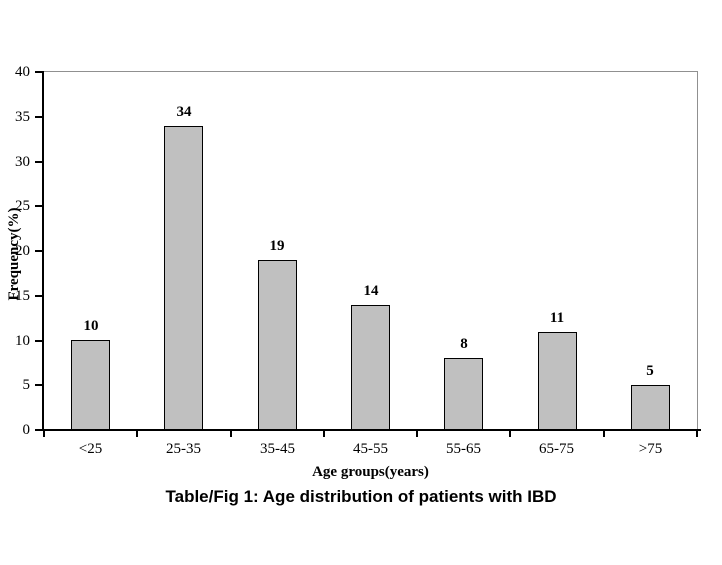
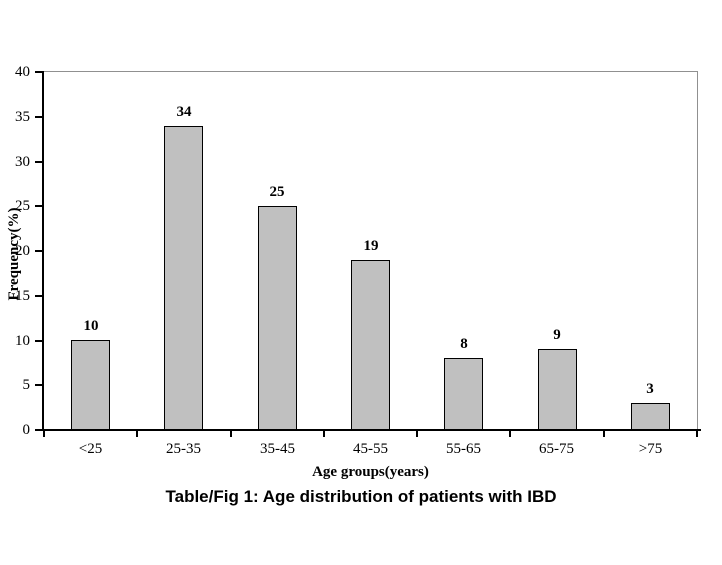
35-45: 19 -> 25
45-55: 14 -> 19
65-75: 11 -> 9
>75: 5 -> 3
